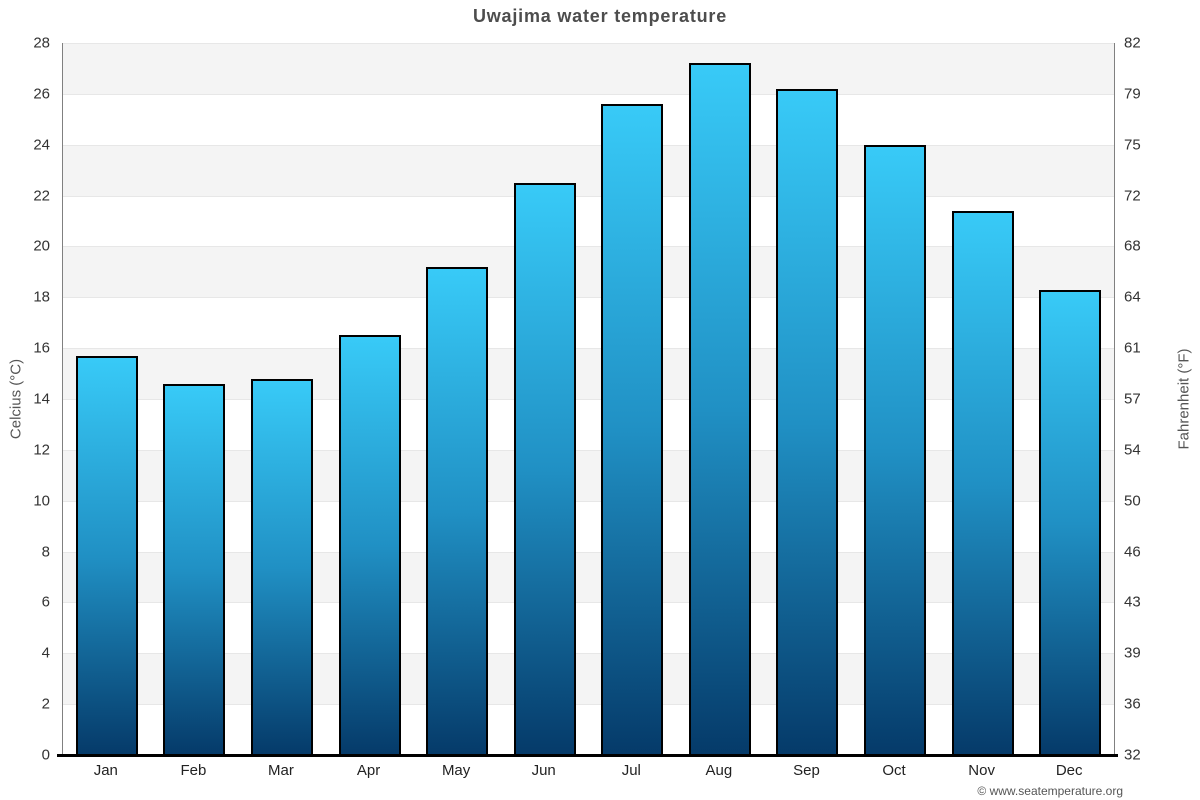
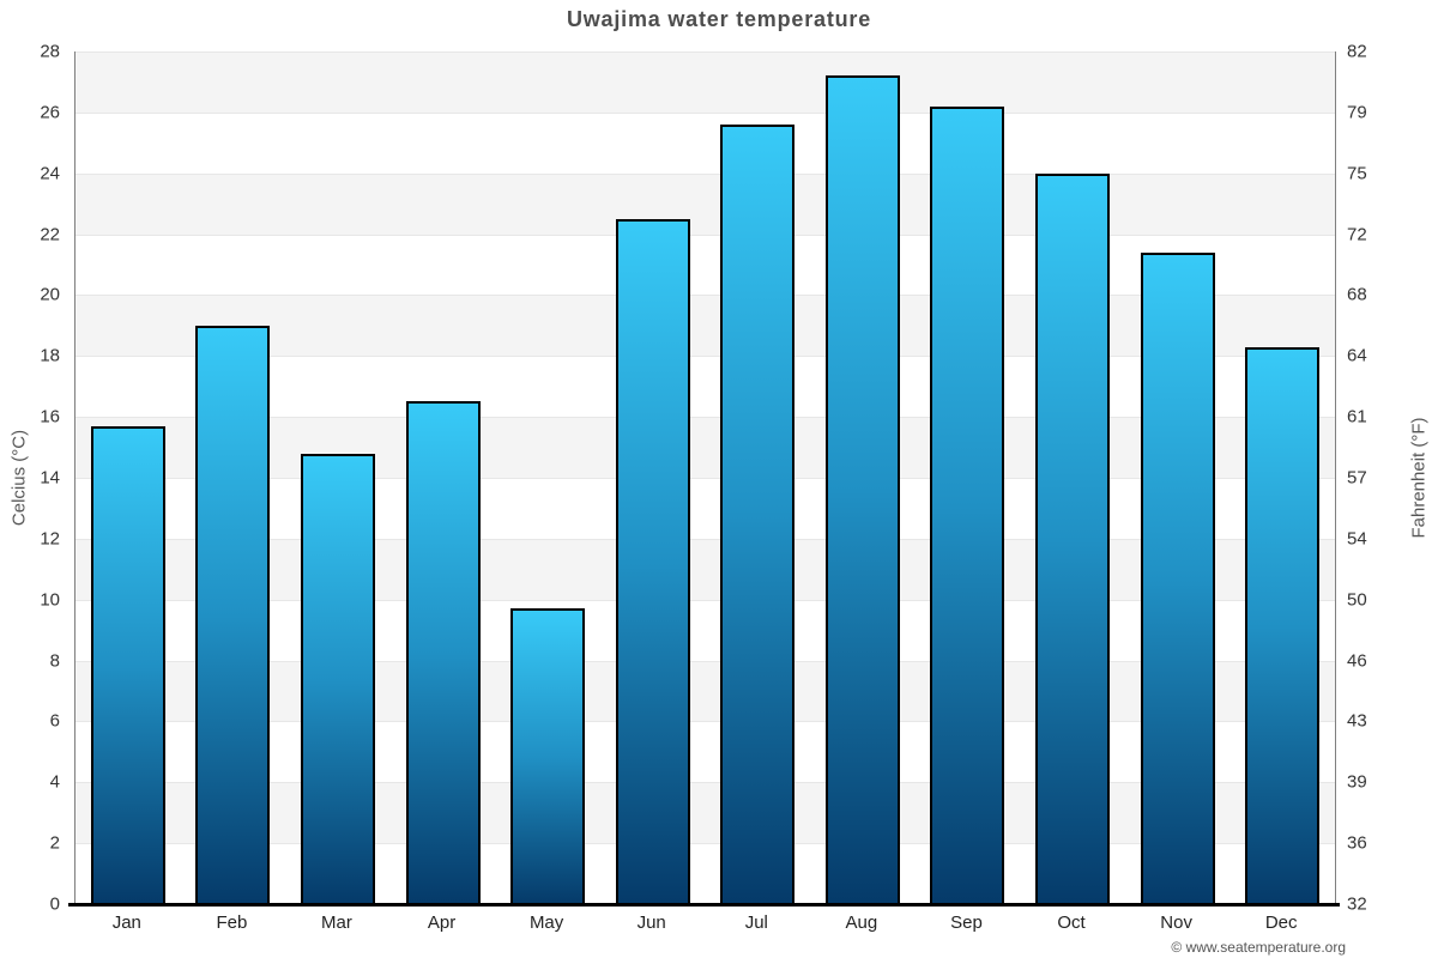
Feb: 14.6 -> 19.0
May: 19.2 -> 9.7
